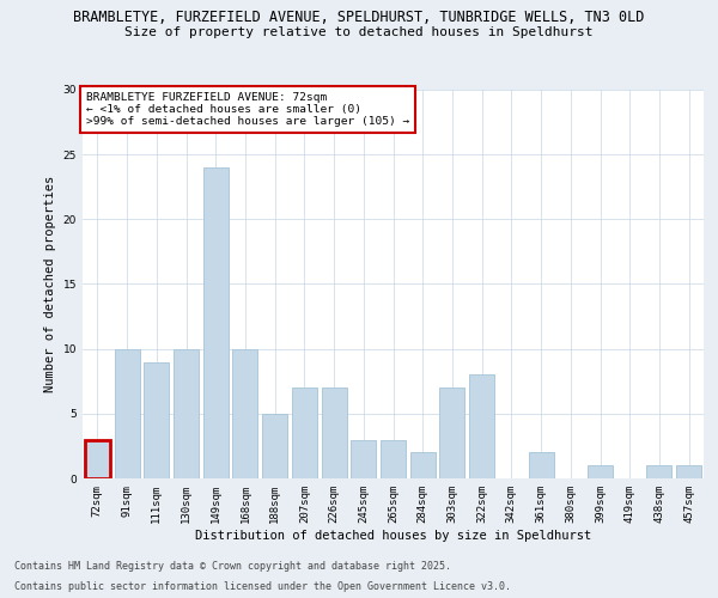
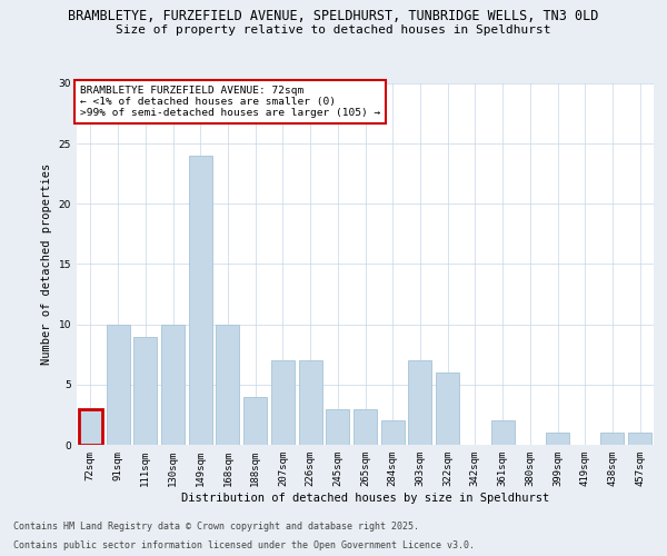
188sqm: 5 -> 4
322sqm: 8 -> 6
